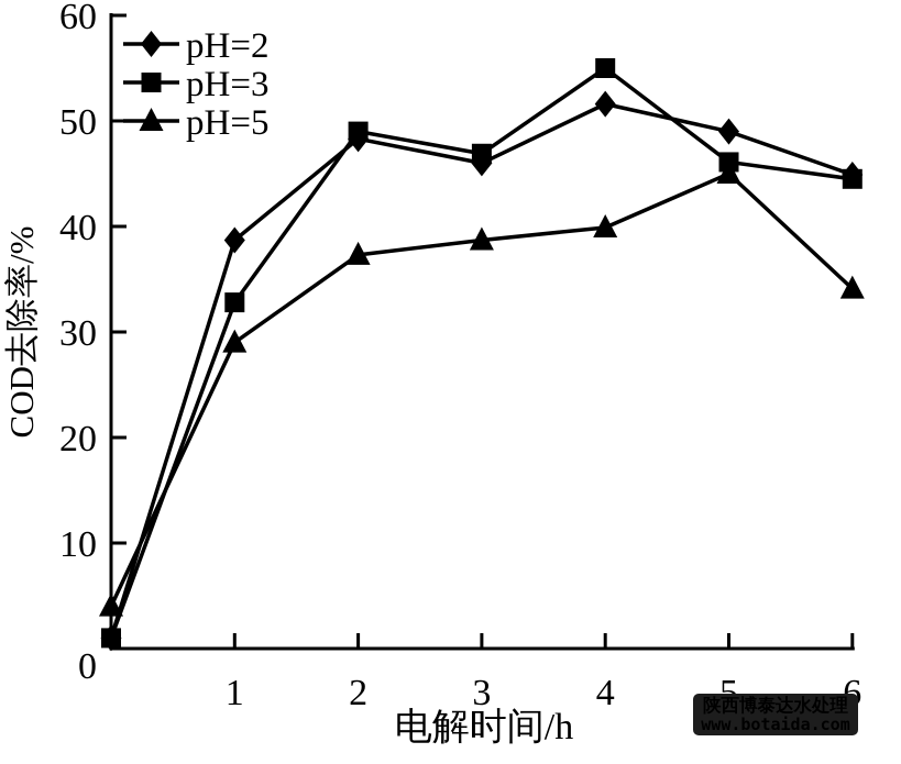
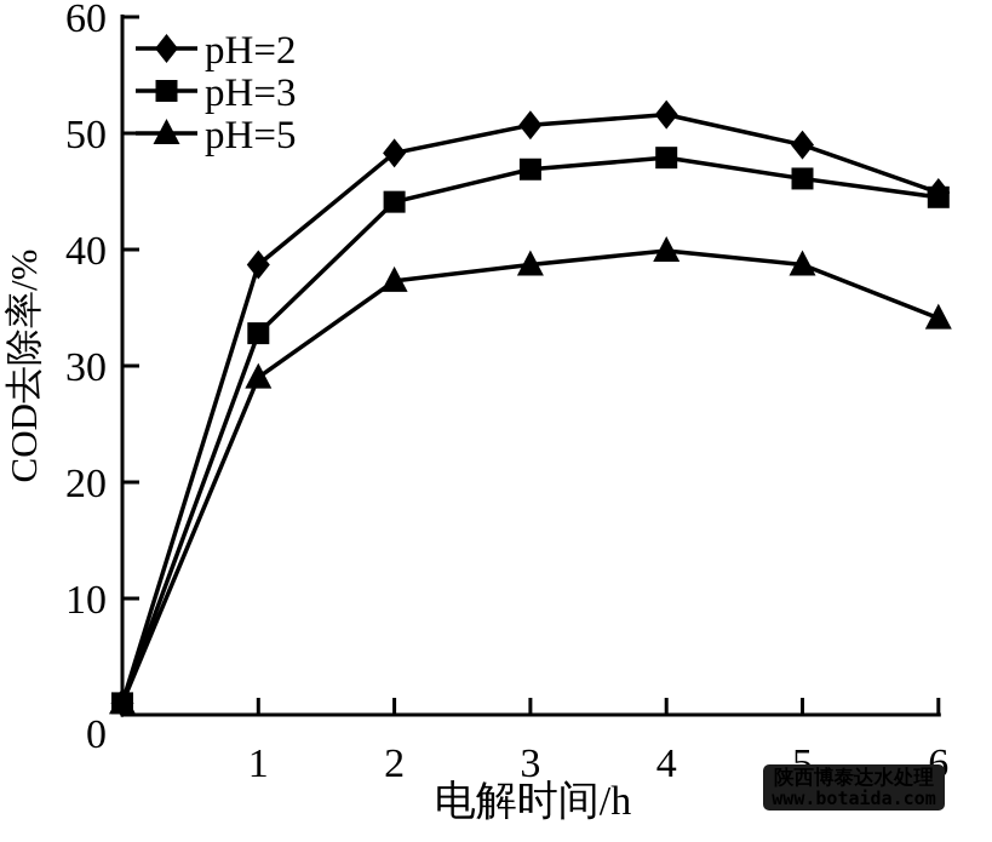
pH=5/0: 4 -> 1
pH=3/2: 49 -> 44
pH=2/3: 46 -> 51
pH=3/4: 55 -> 48
pH=5/5: 45 -> 39
